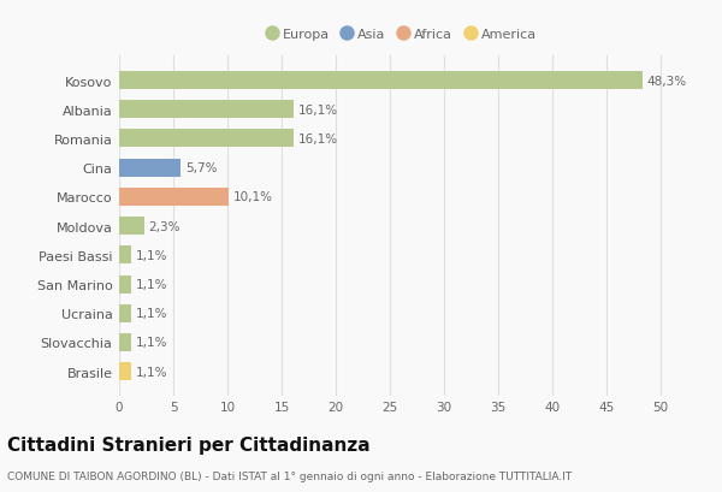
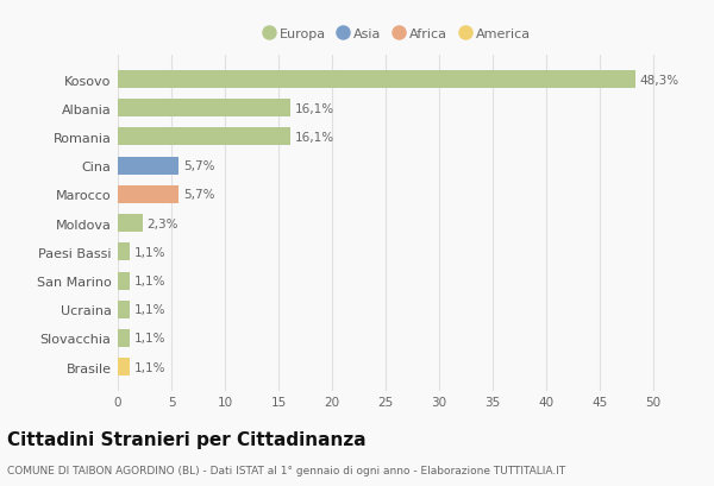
Marocco: 10,1% -> 5,7%
